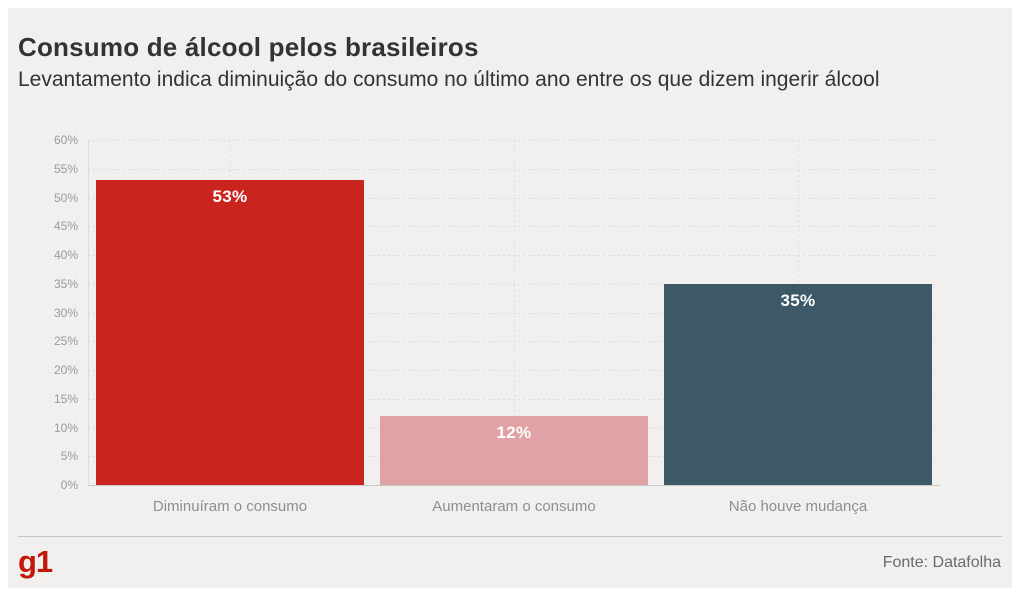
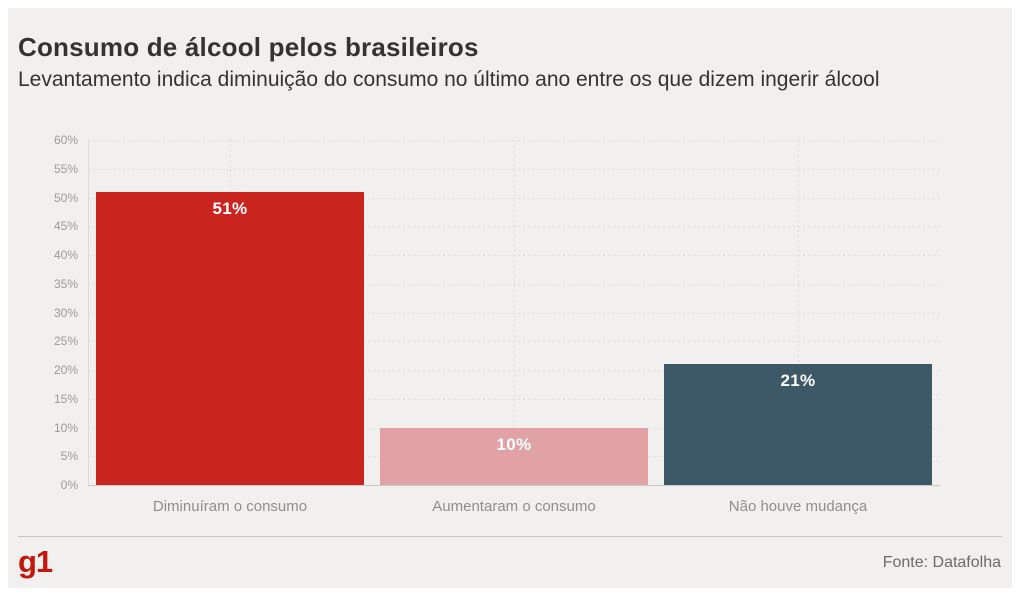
Diminuíram o consumo: 53% -> 51%
Aumentaram o consumo: 12% -> 10%
Não houve mudança: 35% -> 21%
